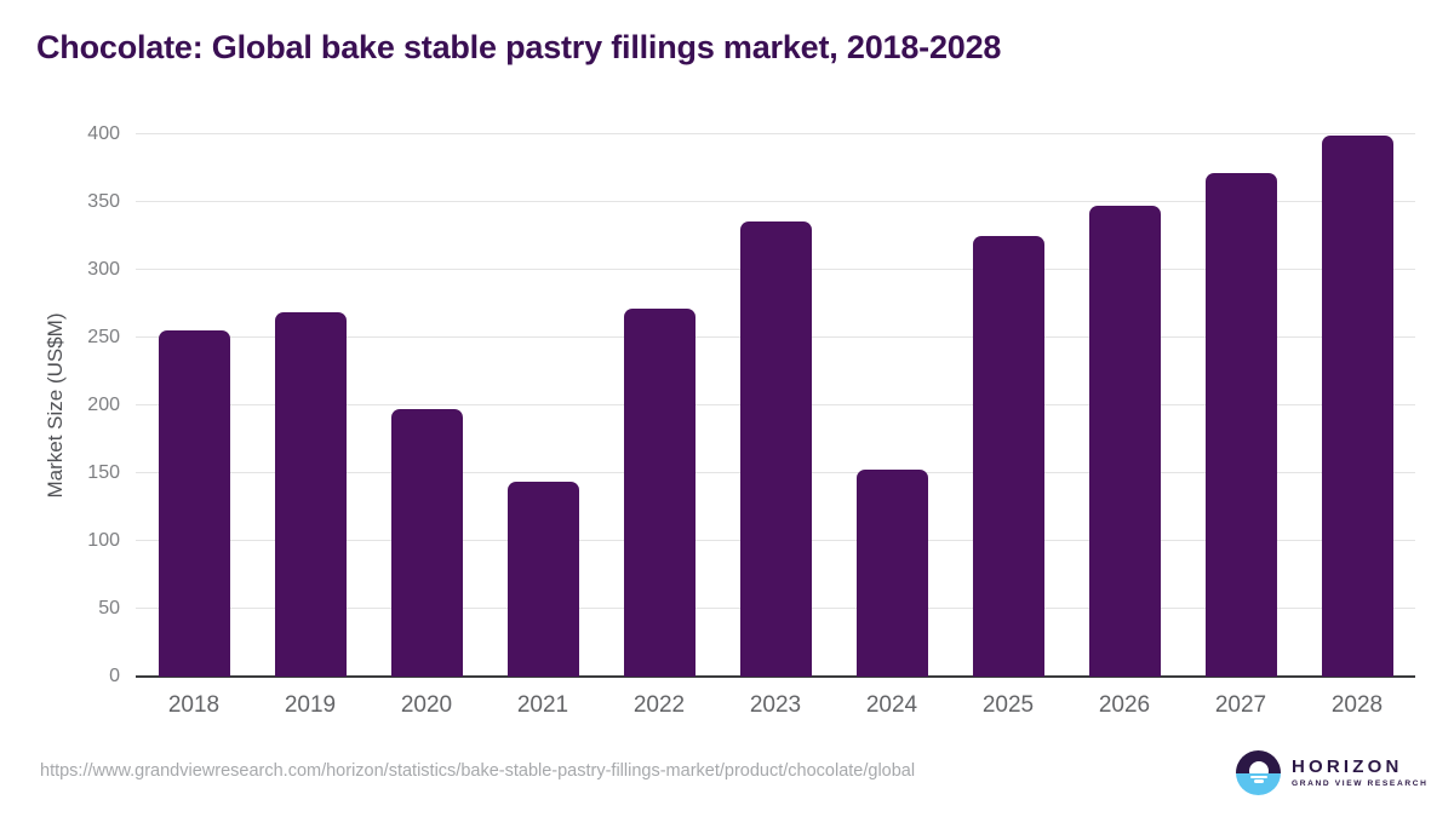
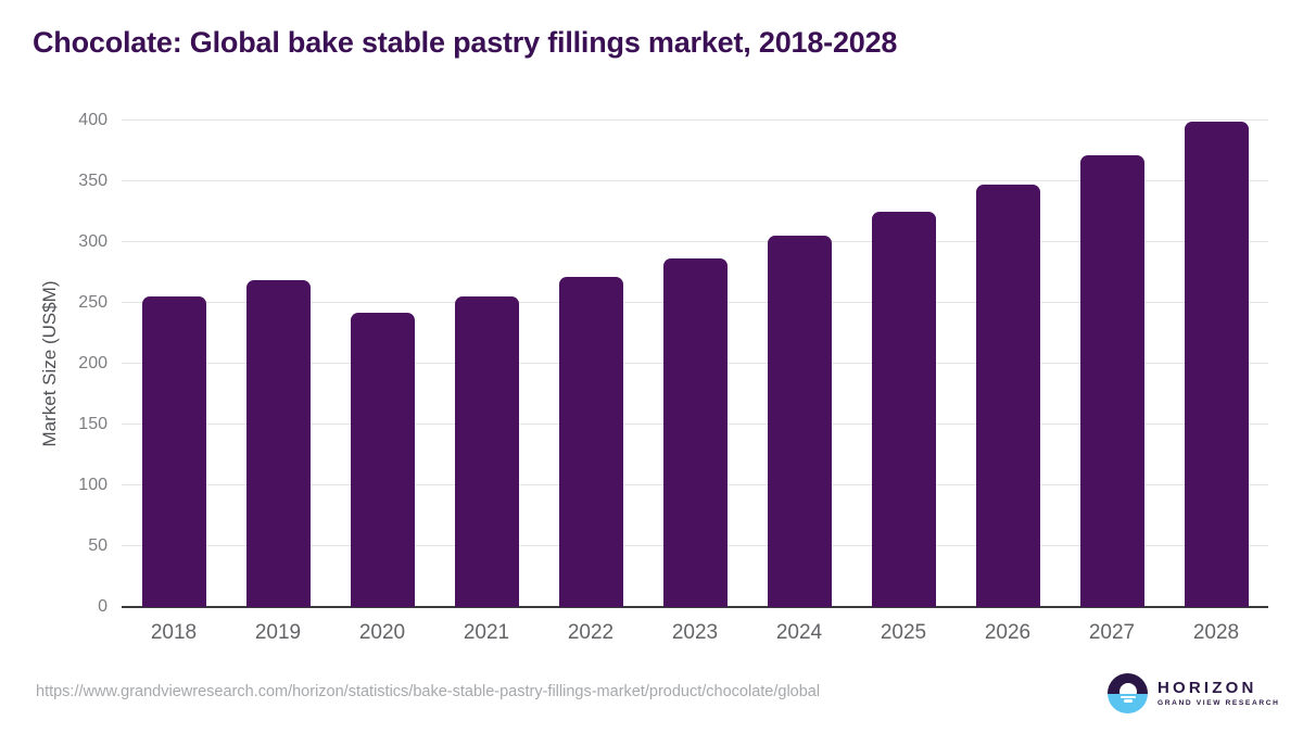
2020: 197 -> 242
2021: 144 -> 255
2023: 336 -> 287
2024: 153 -> 305
